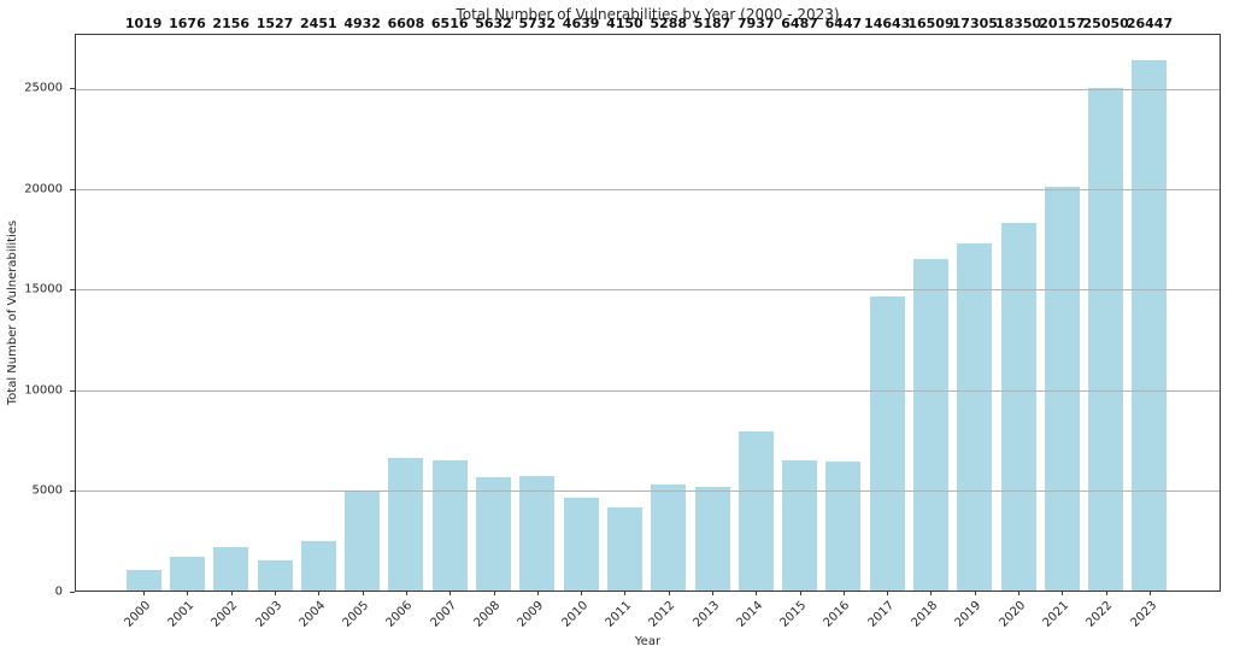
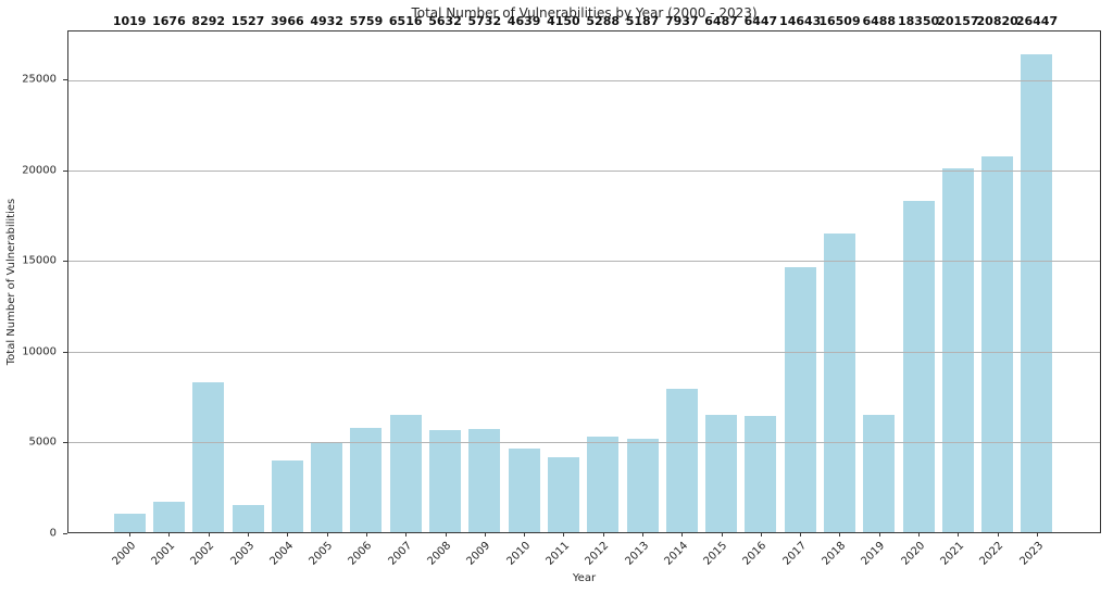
2002: 2156 -> 8292
2004: 2451 -> 3966
2006: 6608 -> 5759
2019: 17305 -> 6488
2022: 25050 -> 20820
